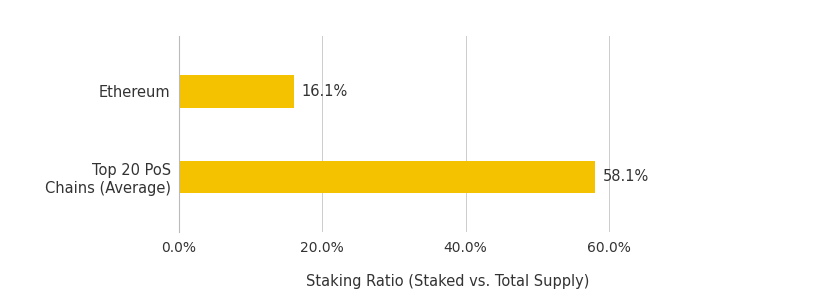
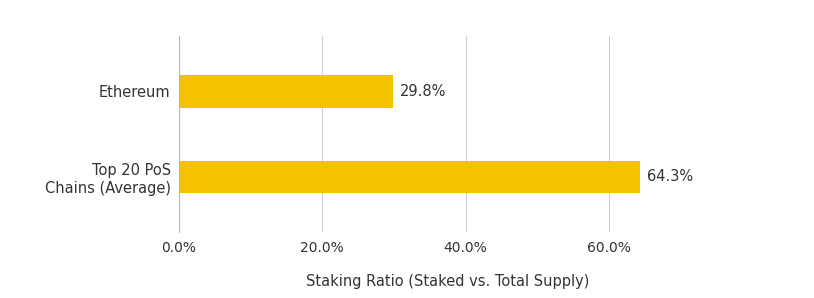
Ethereum: 16.1% -> 29.8%
Top 20 PoS Chains (Average): 58.1% -> 64.3%
